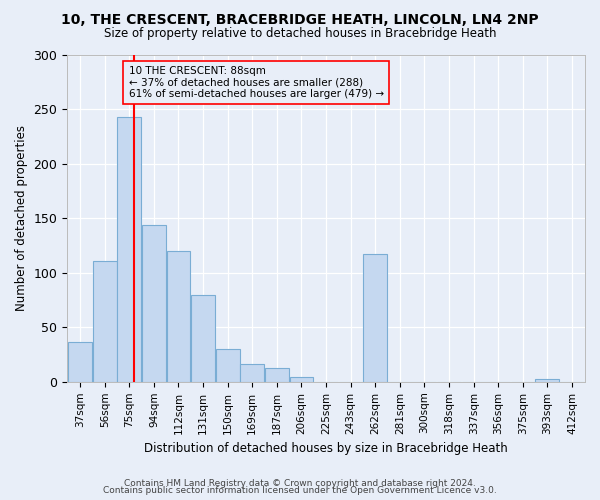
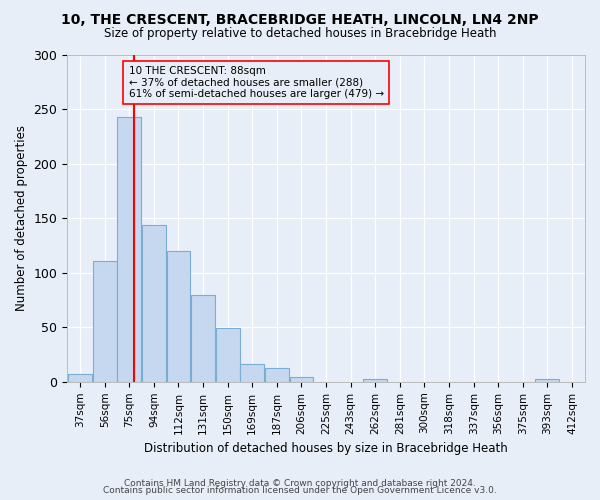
37sqm: 37 -> 7
150sqm: 30 -> 49
262sqm: 117 -> 3
